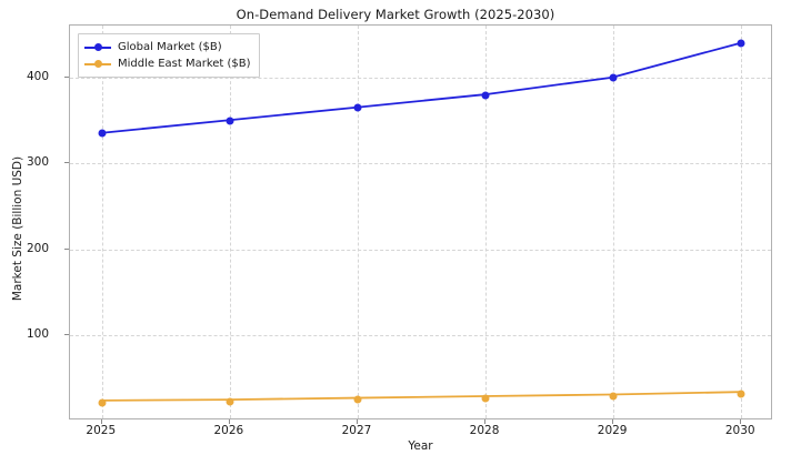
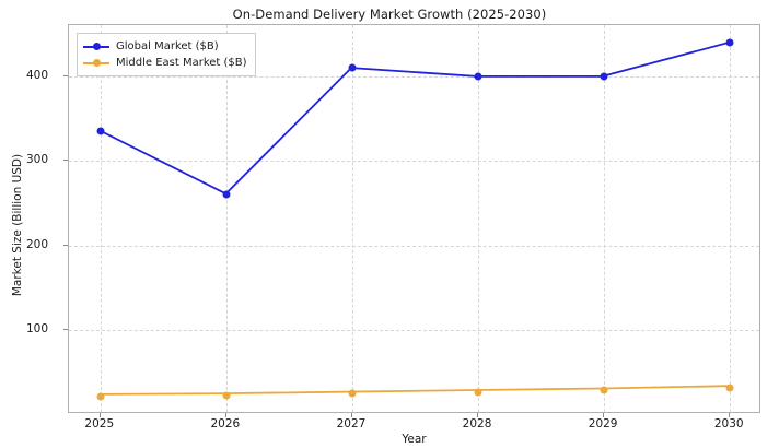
Global Market ($B)/2026: 350 -> 260
Global Market ($B)/2027: 360 -> 410
Global Market ($B)/2028: 380 -> 400
